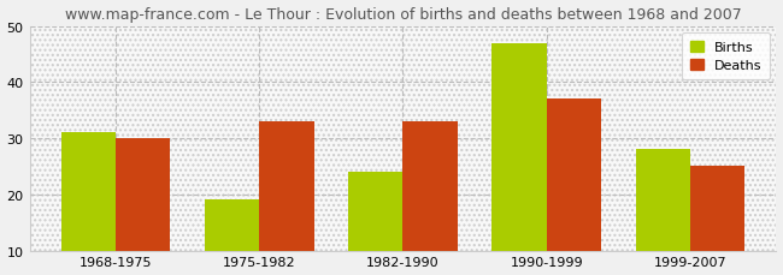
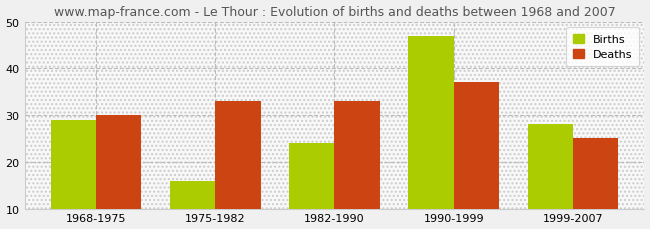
Births/1968-1975: 31 -> 29
Births/1975-1982: 19 -> 16
